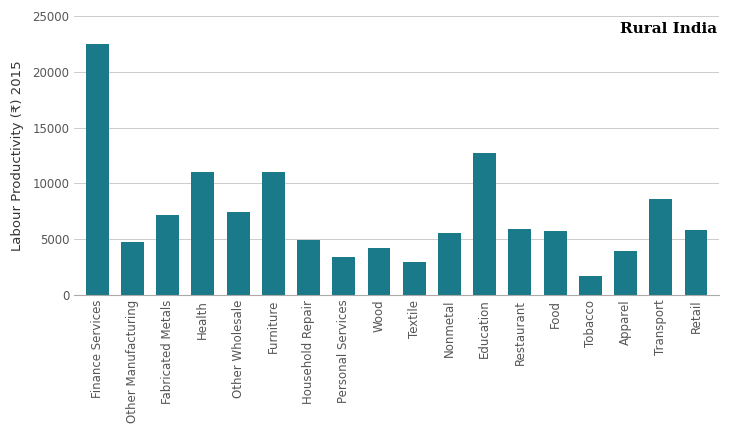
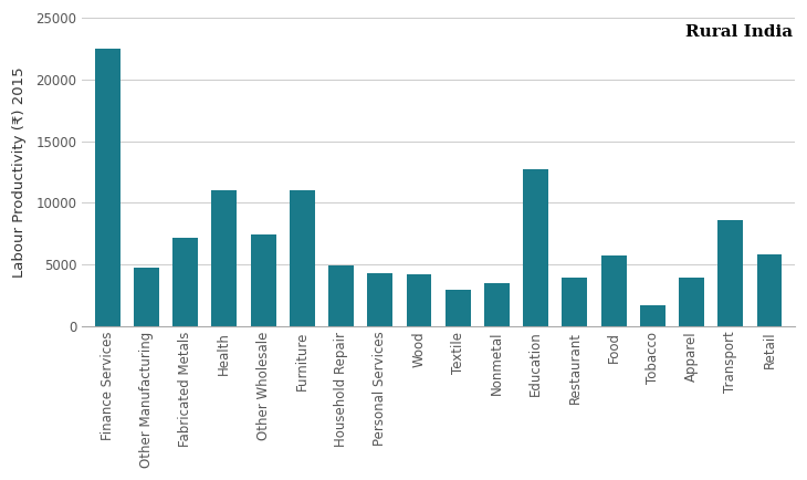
Personal Services: 3400 -> 4300
Nonmetal: 5500 -> 3500
Restaurant: 5900 -> 3900
